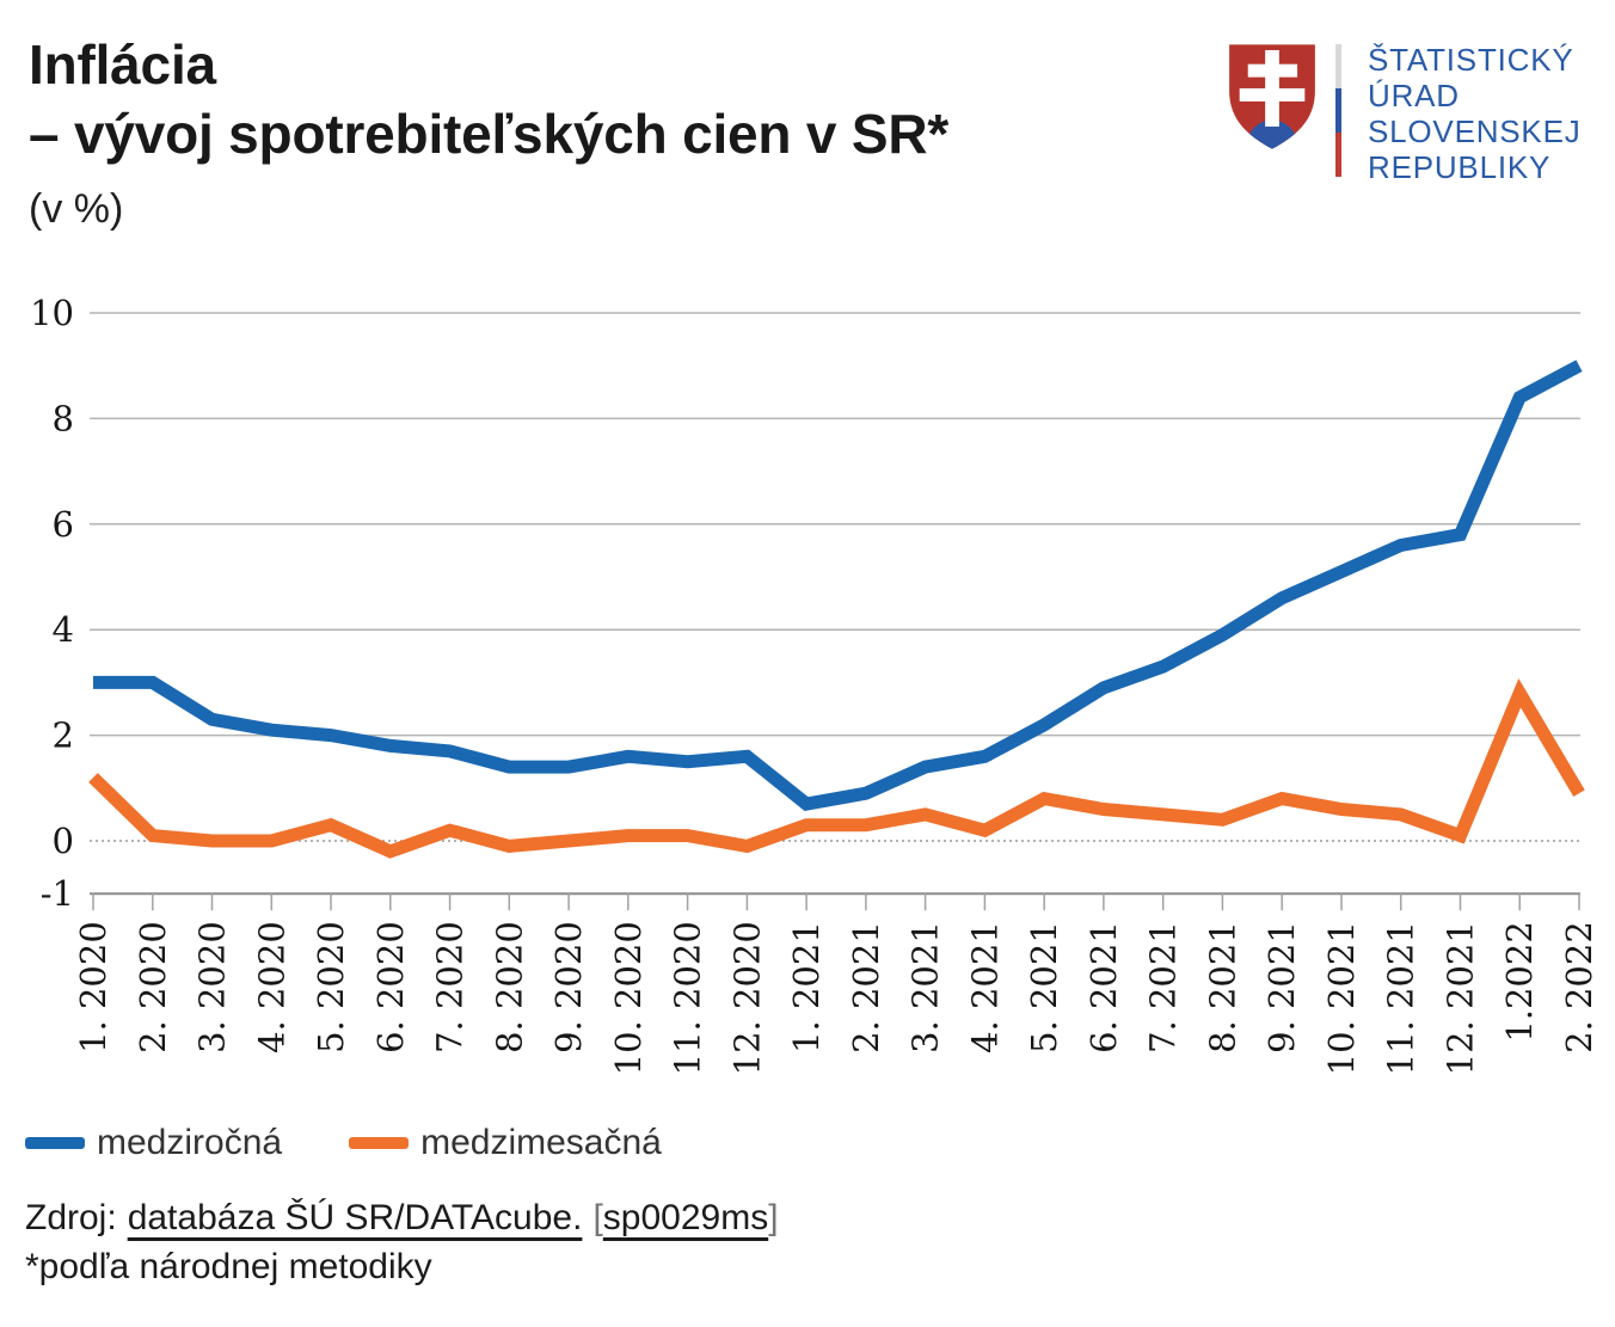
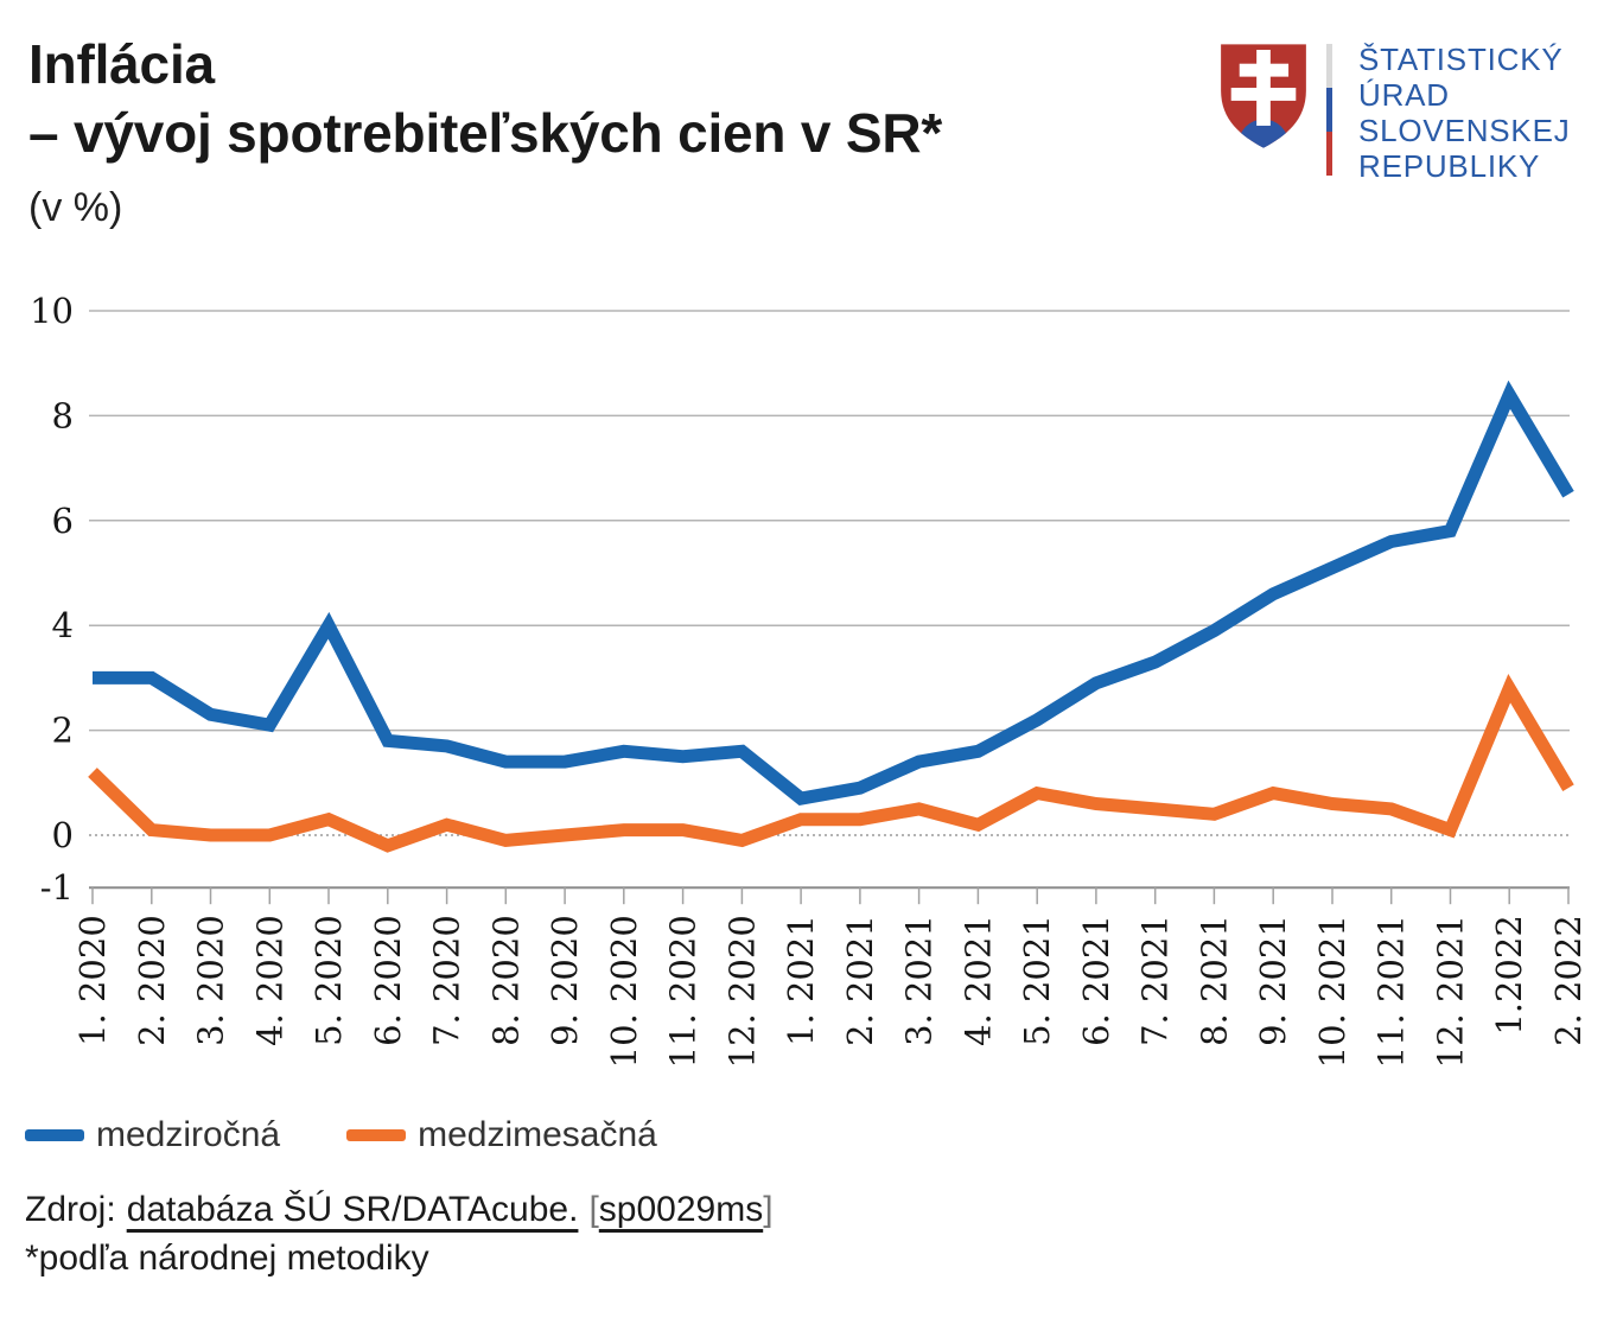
medziročná/5. 2020: 2.0 -> 4.0
medziročná/2. 2022: 9.0 -> 6.5
